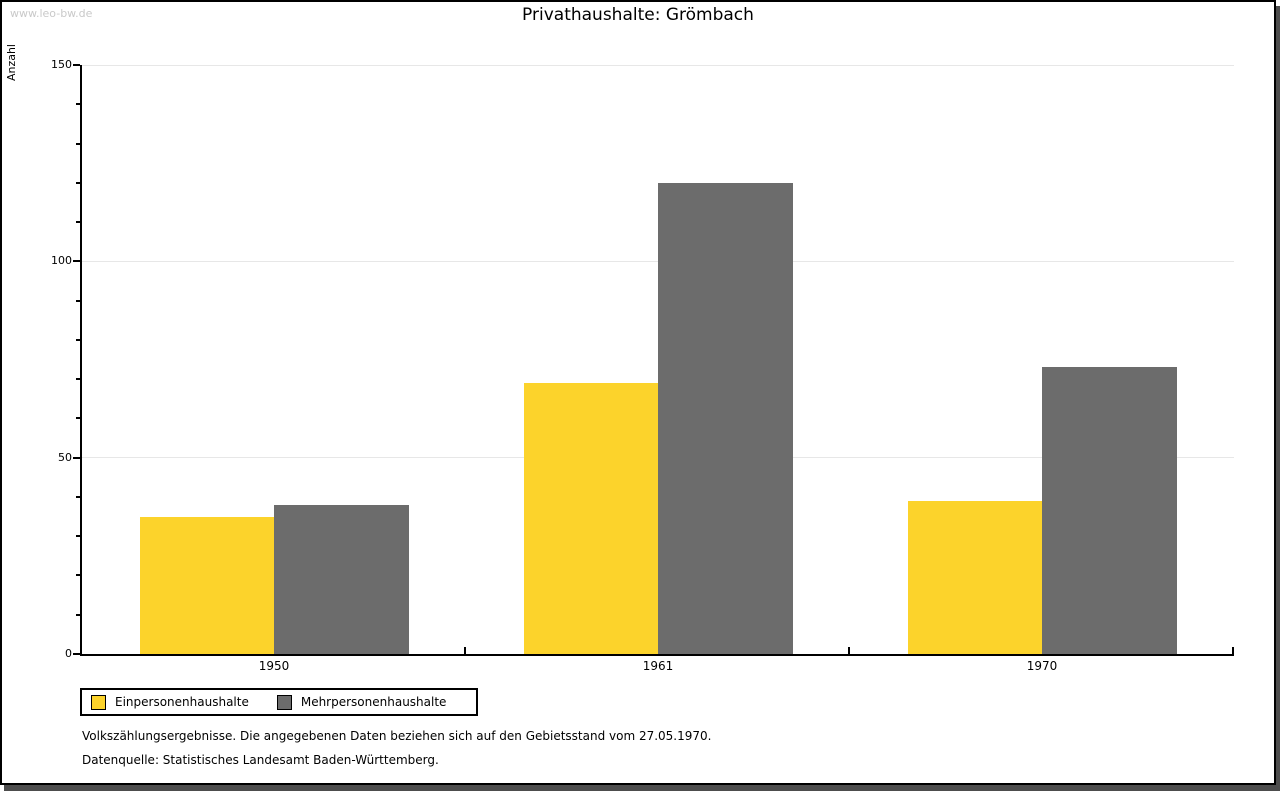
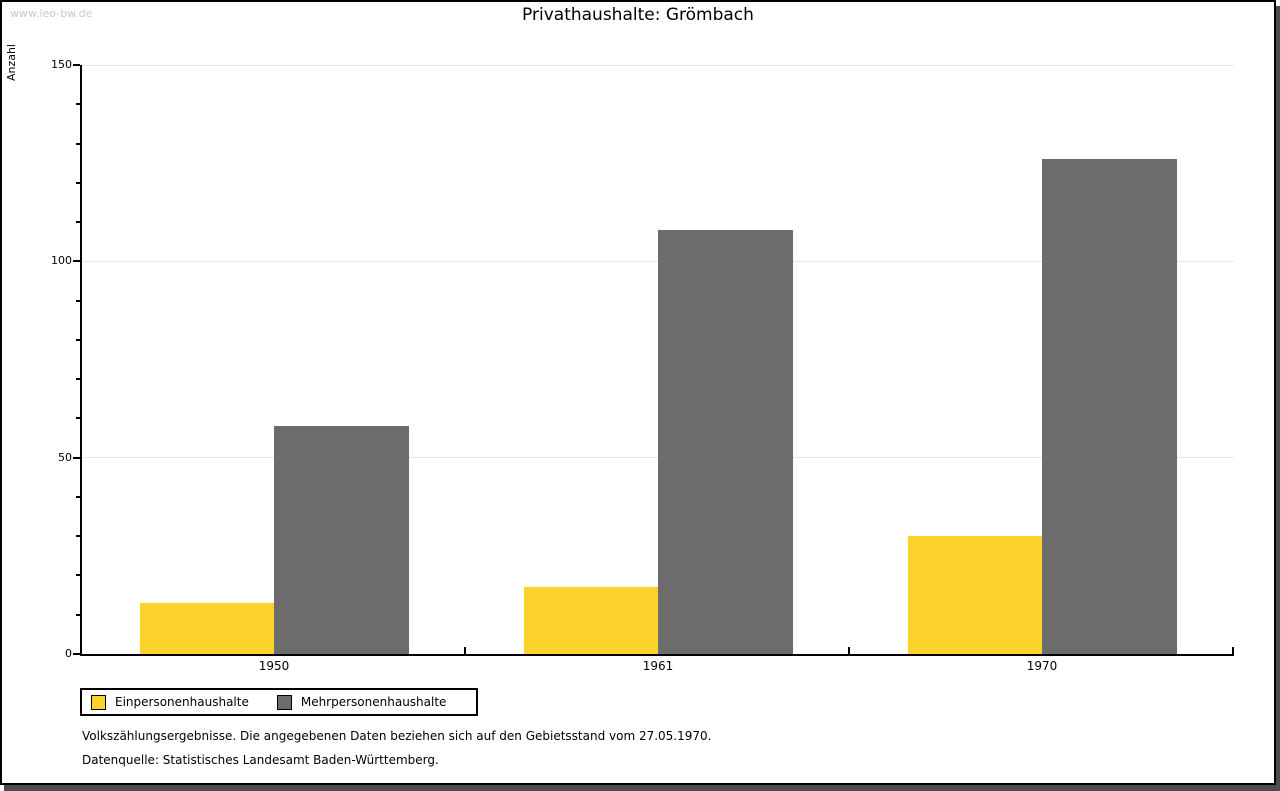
Einpersonenhaushalte/1950: 35 -> 13
Mehrpersonenhaushalte/1950: 38 -> 58
Einpersonenhaushalte/1961: 69 -> 17
Mehrpersonenhaushalte/1961: 120 -> 108
Einpersonenhaushalte/1970: 39 -> 30
Mehrpersonenhaushalte/1970: 73 -> 126
